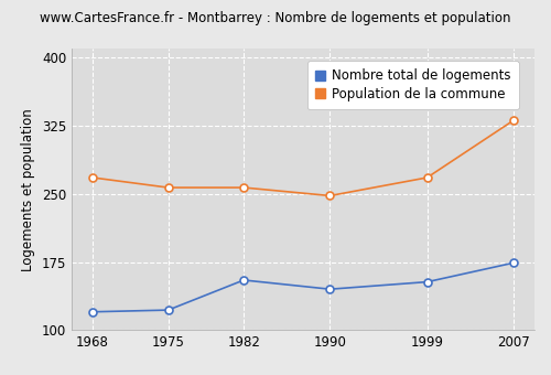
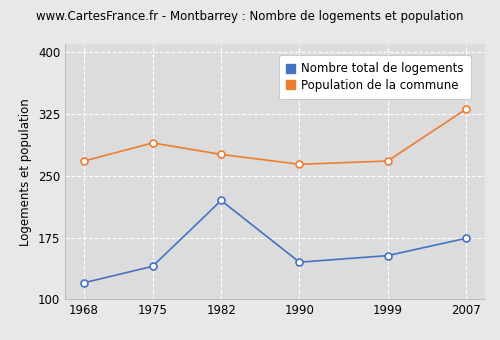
Nombre total de logements/1975: 122 -> 140
Population de la commune/1975: 257 -> 290
Nombre total de logements/1982: 155 -> 220
Population de la commune/1982: 257 -> 276
Population de la commune/1990: 248 -> 264
